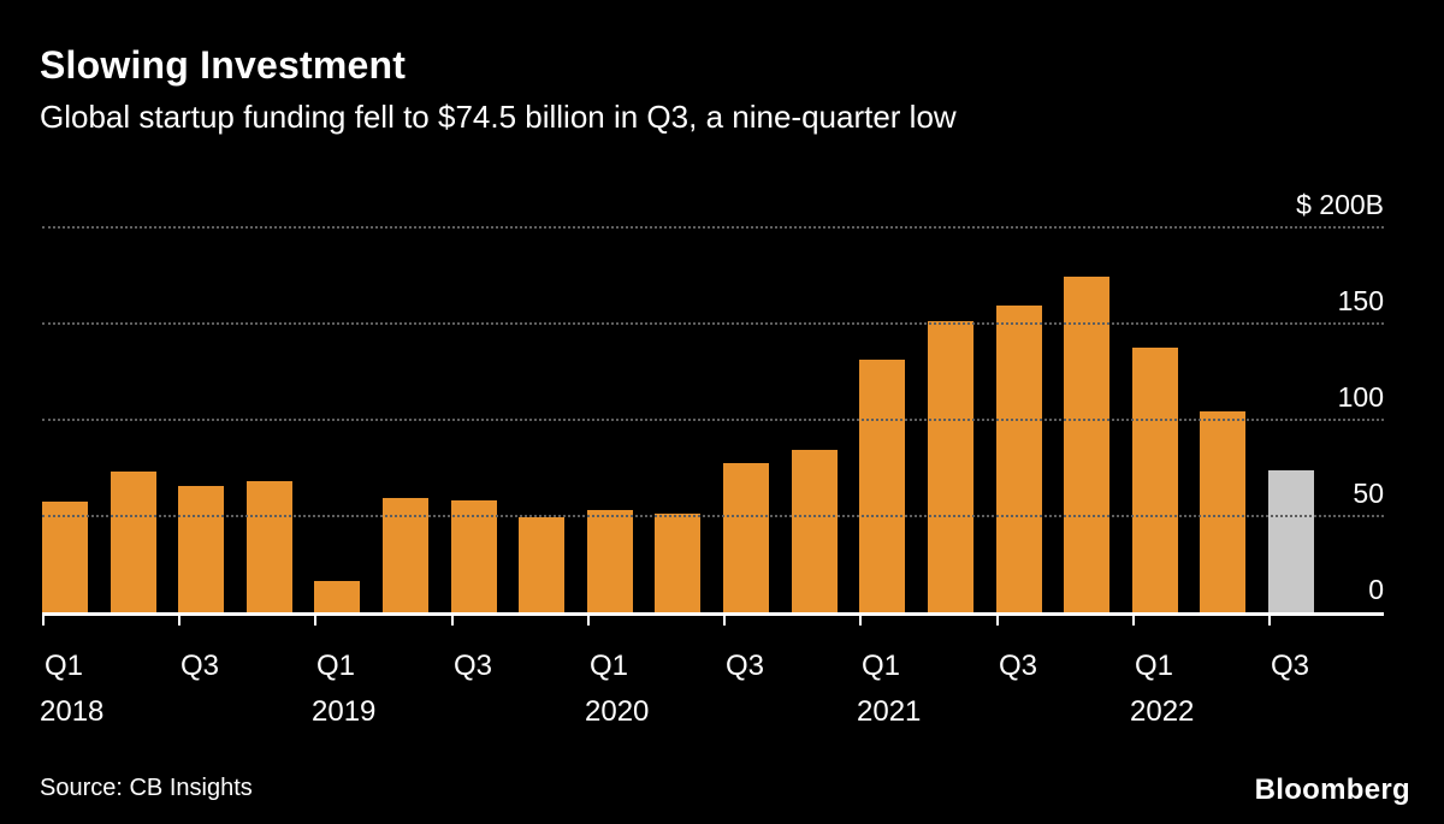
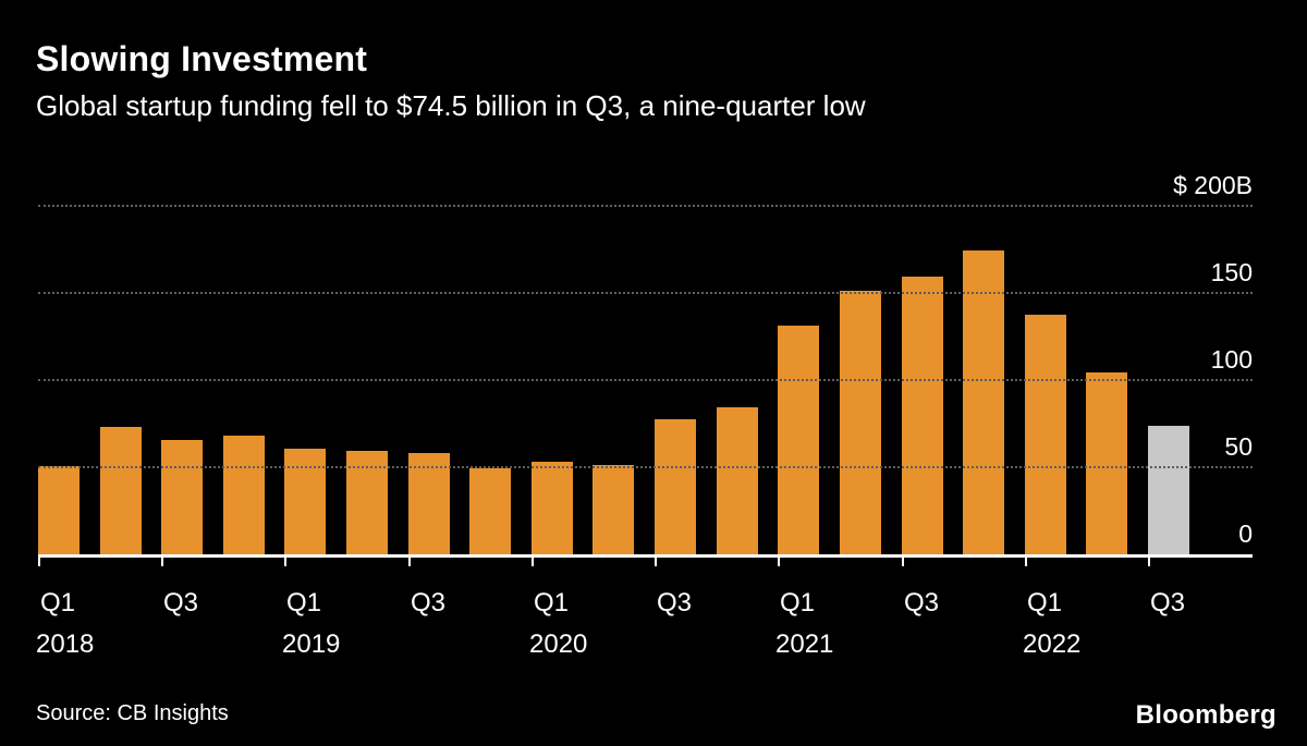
Q1 2018: 58 -> 51
Q1 2019: 17 -> 61
